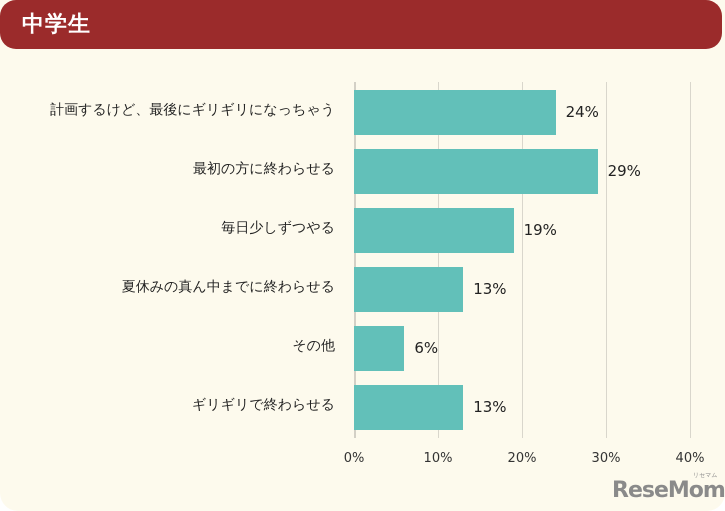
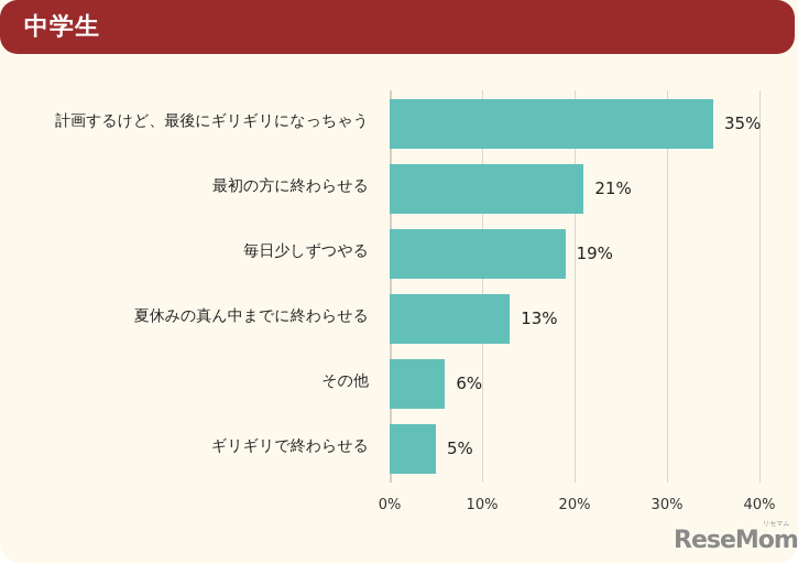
計画するけど、最後にギリギリになっちゃう: 24% -> 35%
最初の方に終わらせる: 29% -> 21%
ギリギリで終わらせる: 13% -> 5%
